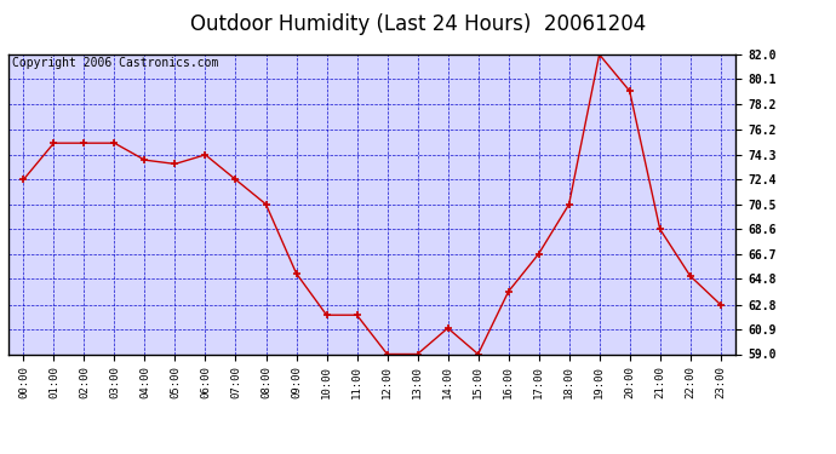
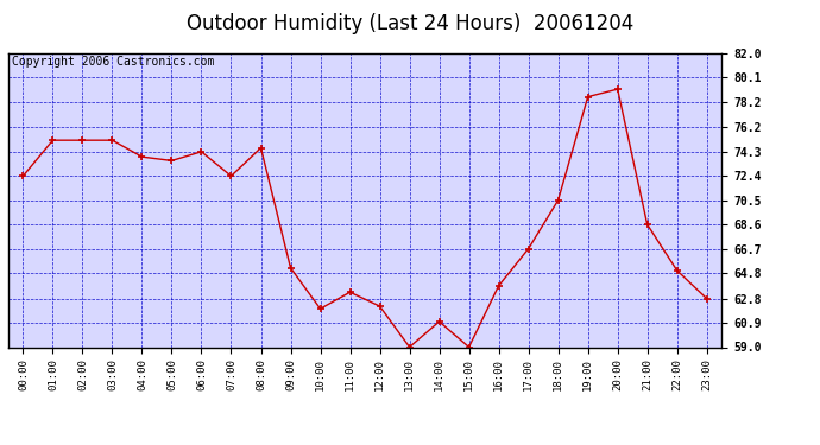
08:00: 70.5 -> 74.6
11:00: 62.0 -> 63.3
12:00: 59.0 -> 62.2
19:00: 82.0 -> 78.6
